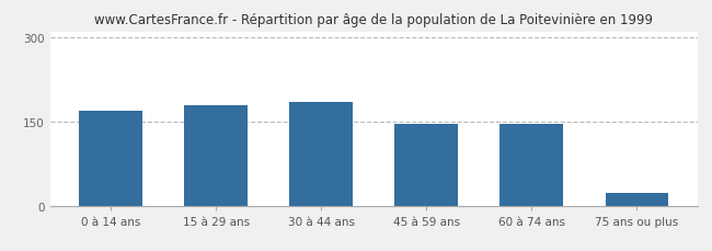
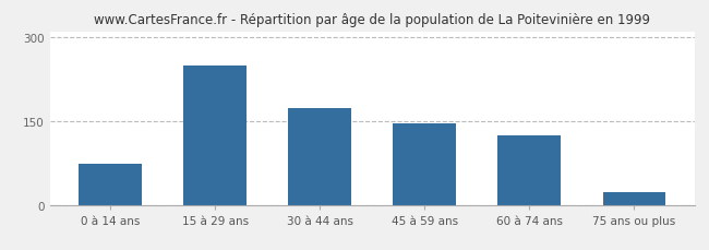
0 à 14 ans: 170 -> 74
15 à 29 ans: 178 -> 250
30 à 44 ans: 185 -> 174
60 à 74 ans: 145 -> 124
